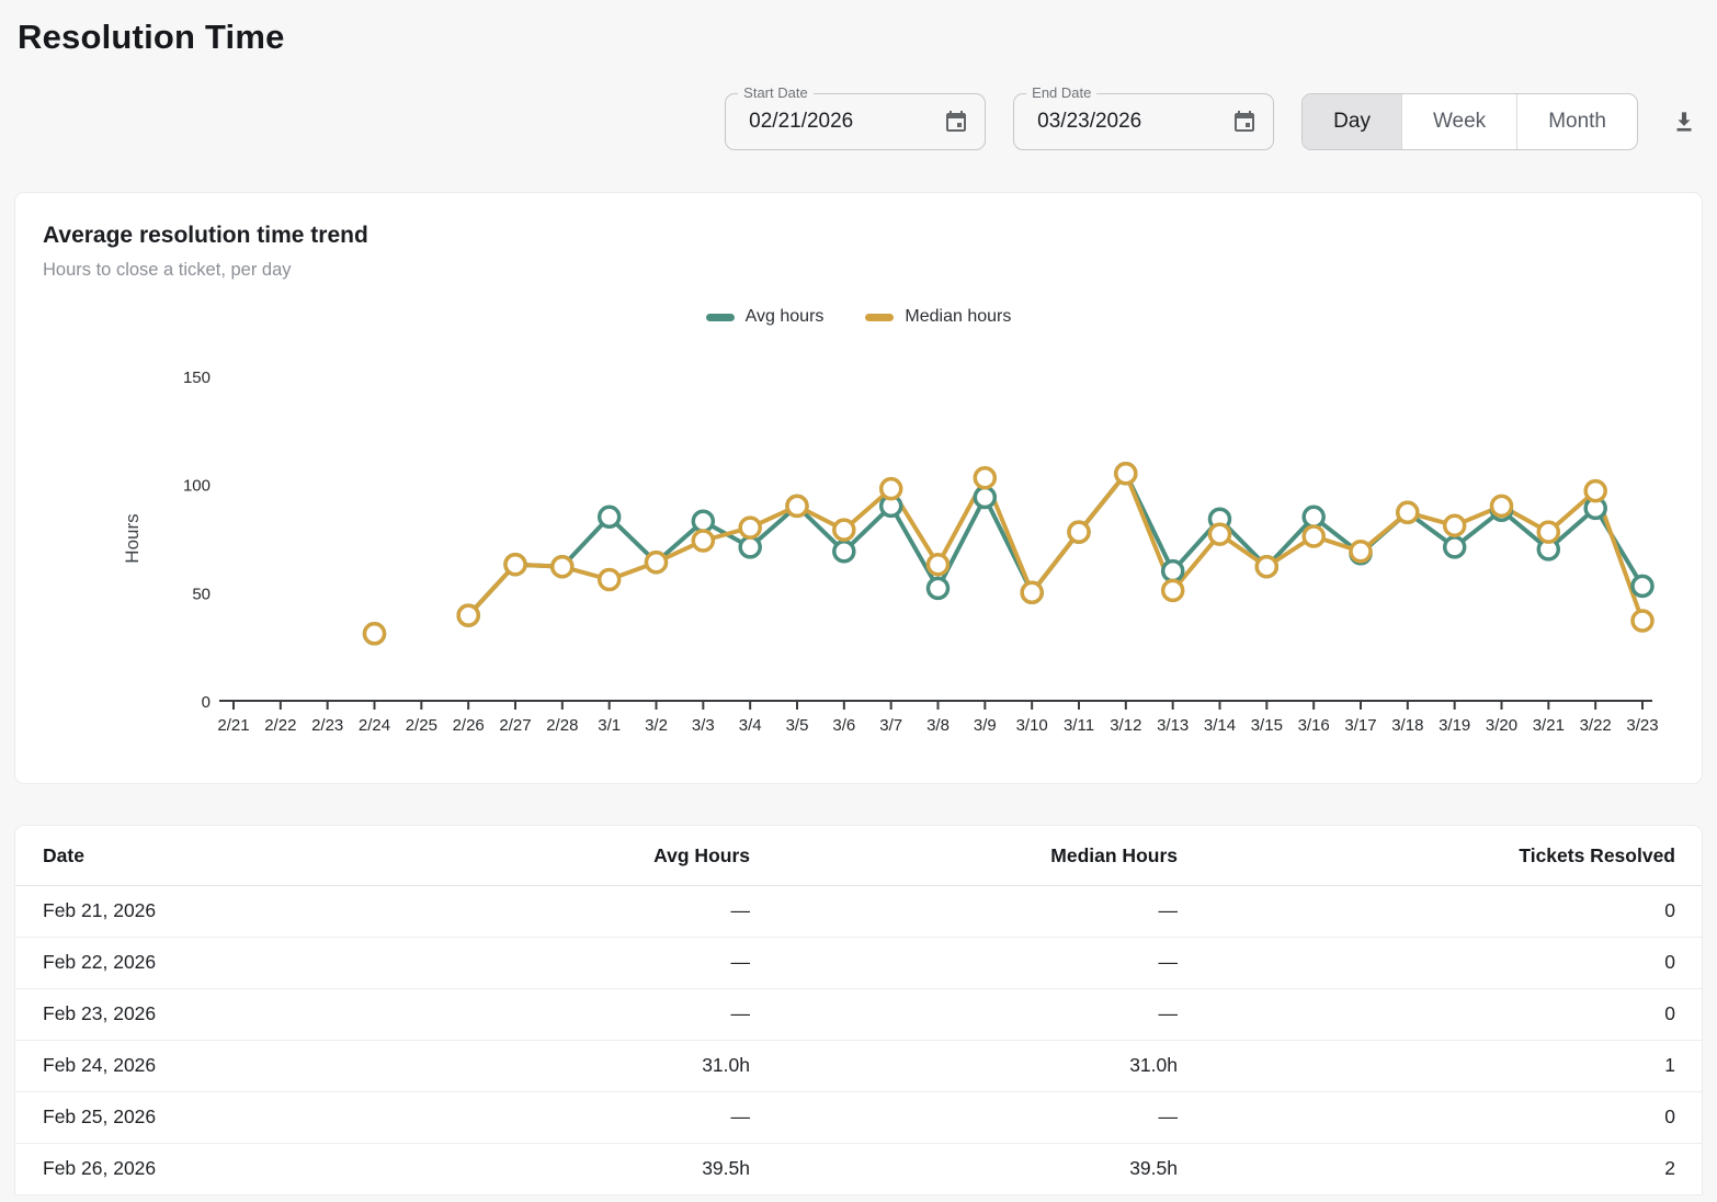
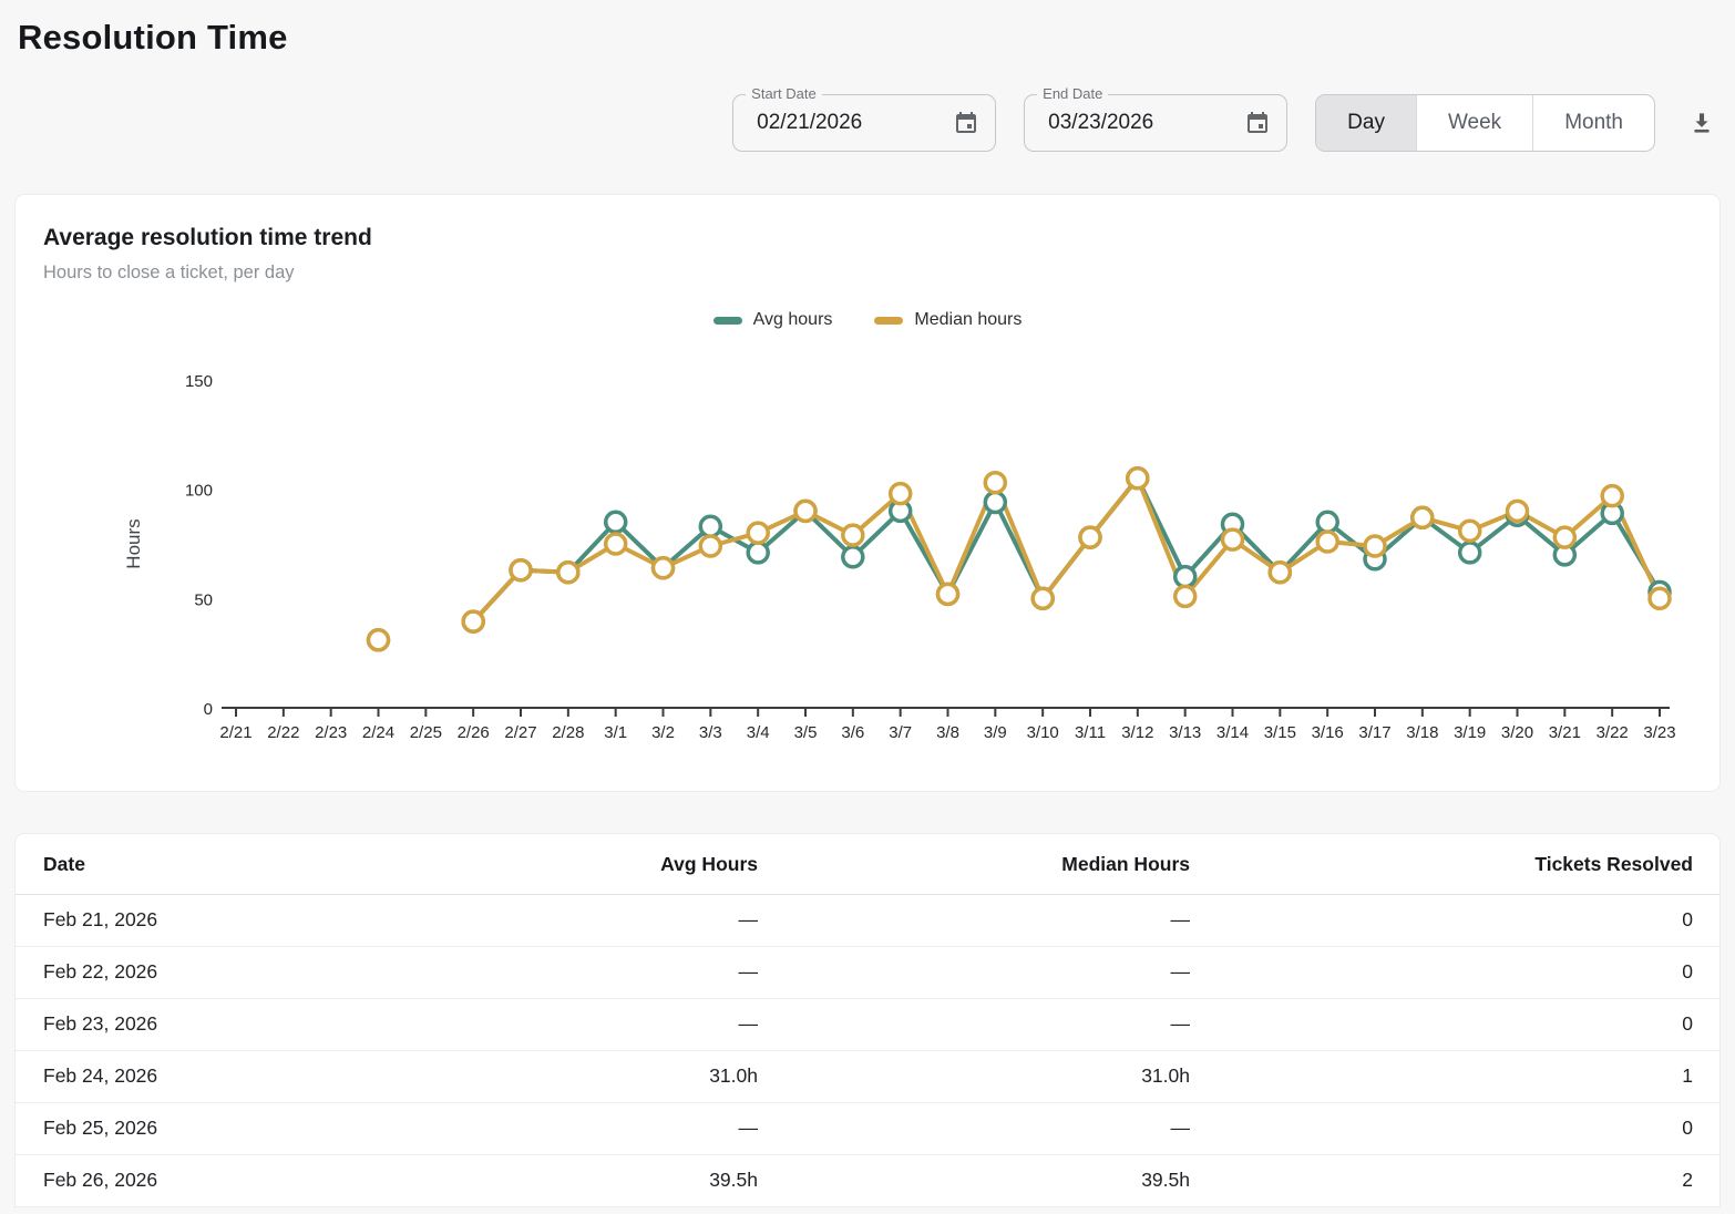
Median hours/3/1: 56 -> 75
Median hours/3/8: 63 -> 52
Median hours/3/17: 69 -> 74
Median hours/3/23: 37 -> 50
